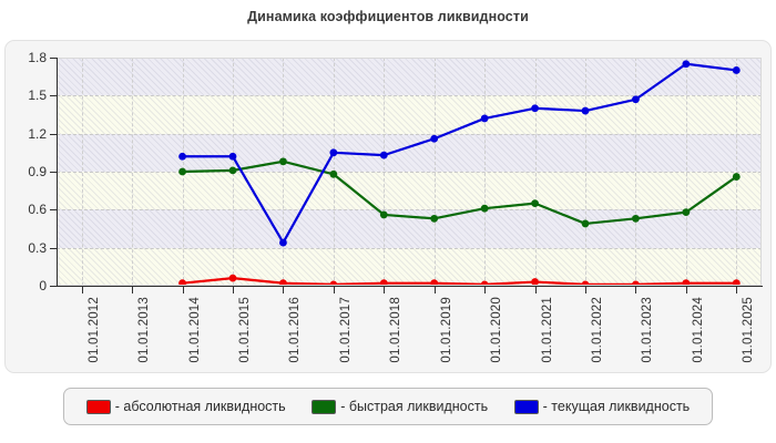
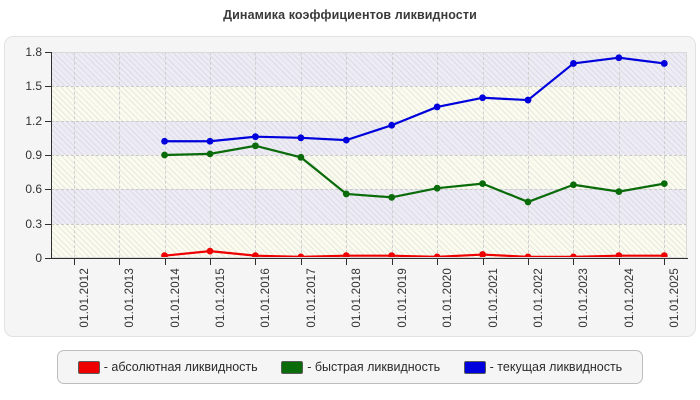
- текущая ликвидность/01.01.2016: 0.34 -> 1.06
- быстрая ликвидность/01.01.2023: 0.53 -> 0.64
- текущая ликвидность/01.01.2023: 1.47 -> 1.70
- быстрая ликвидность/01.01.2025: 0.86 -> 0.65
